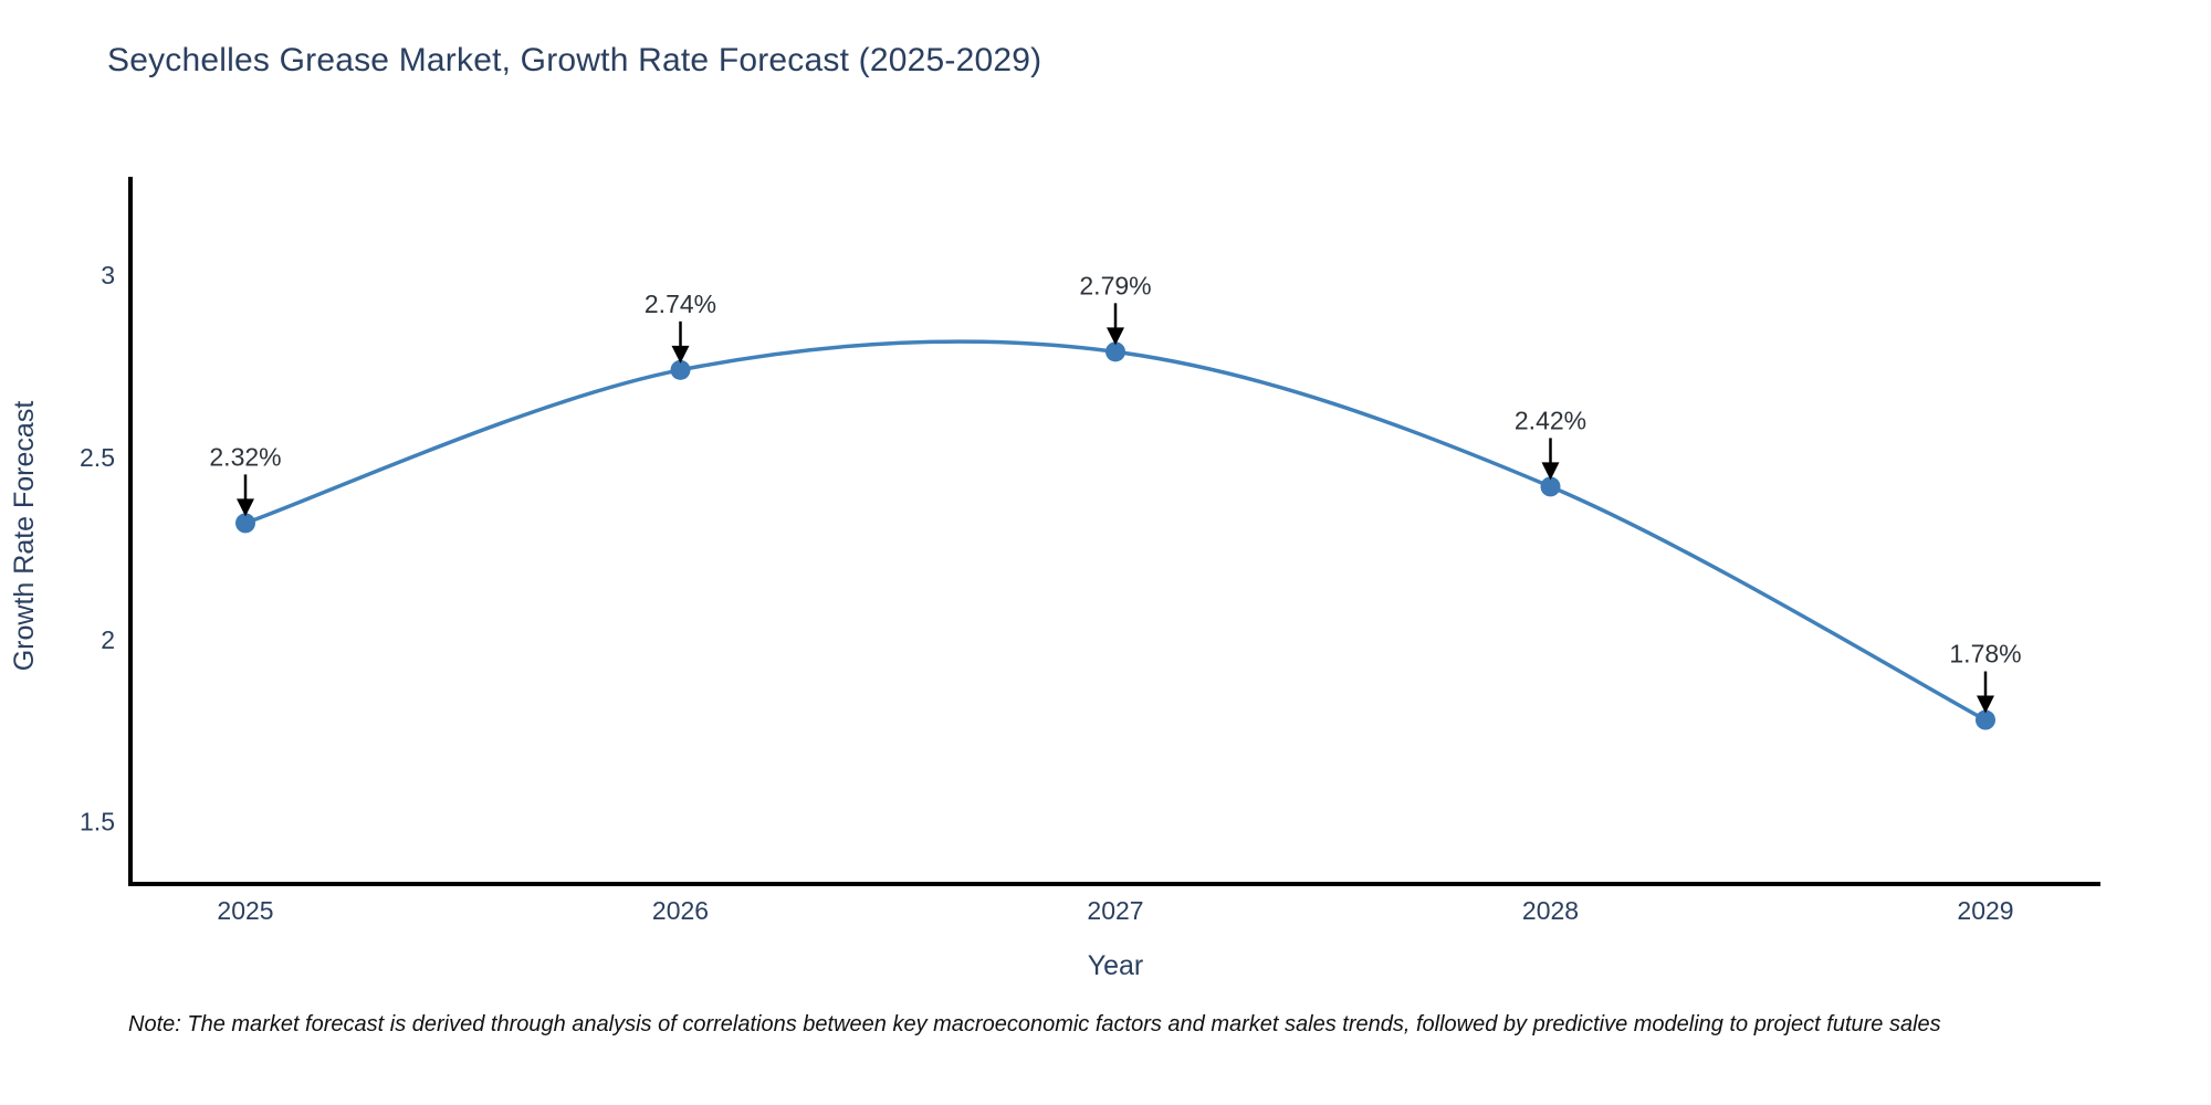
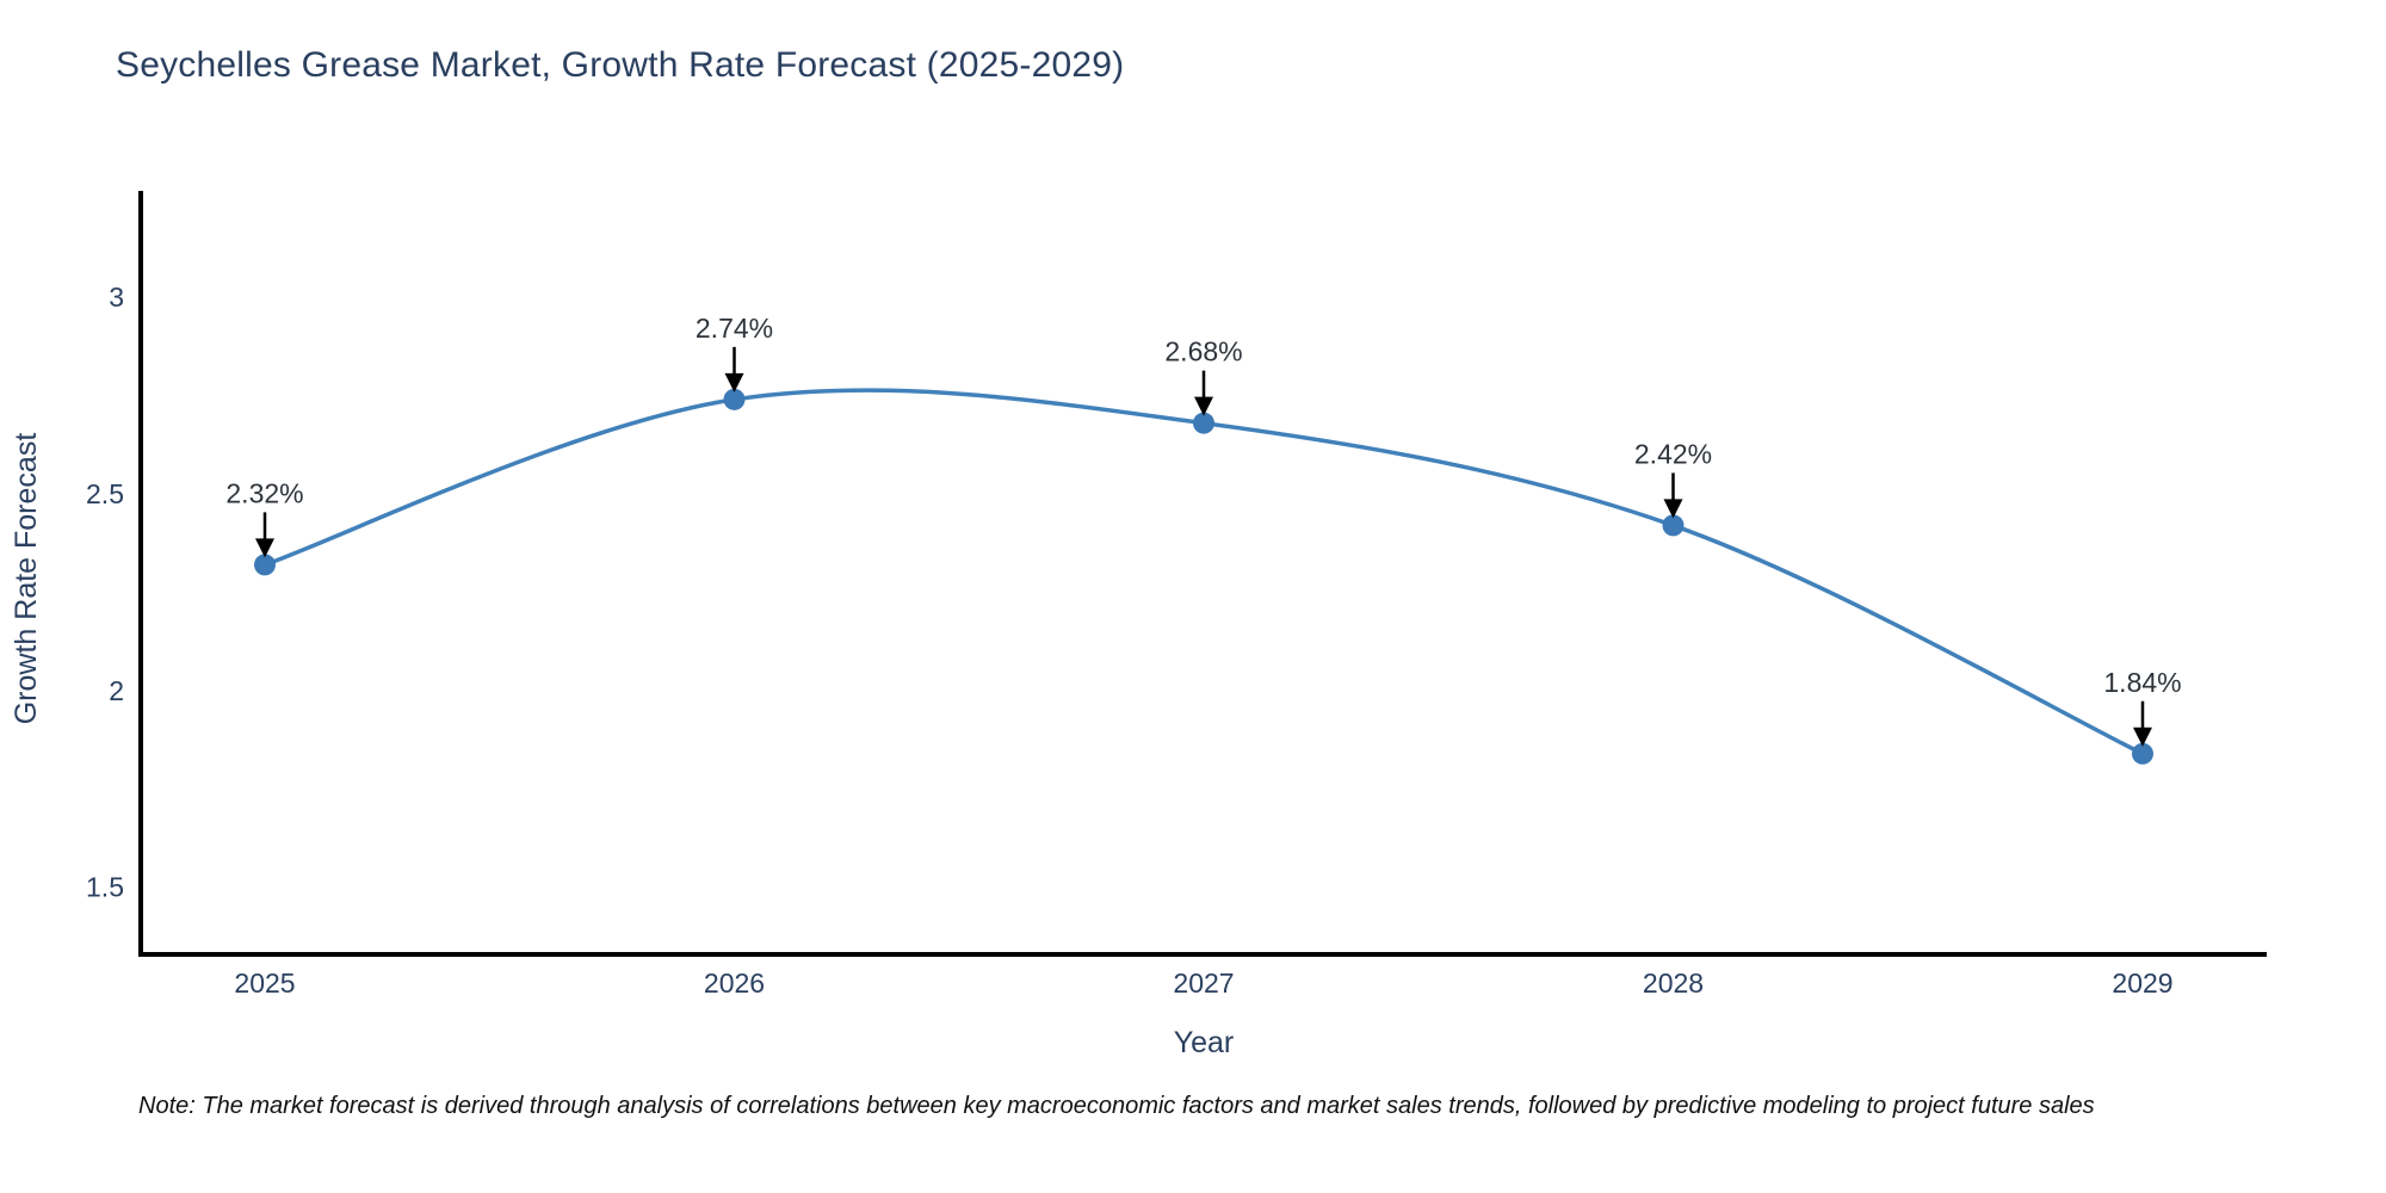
2027: 2.79% -> 2.68%
2029: 1.78% -> 1.84%
